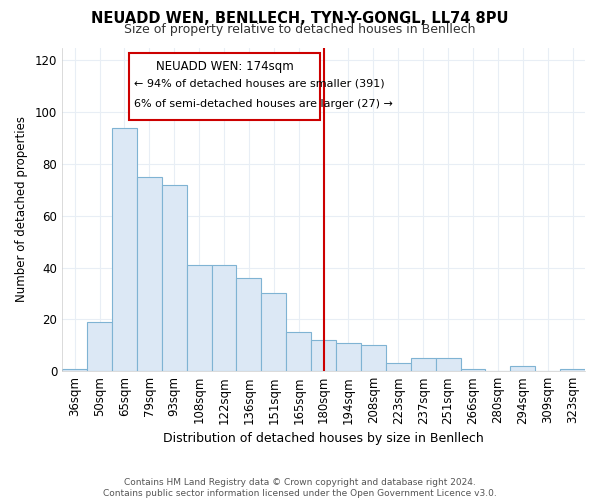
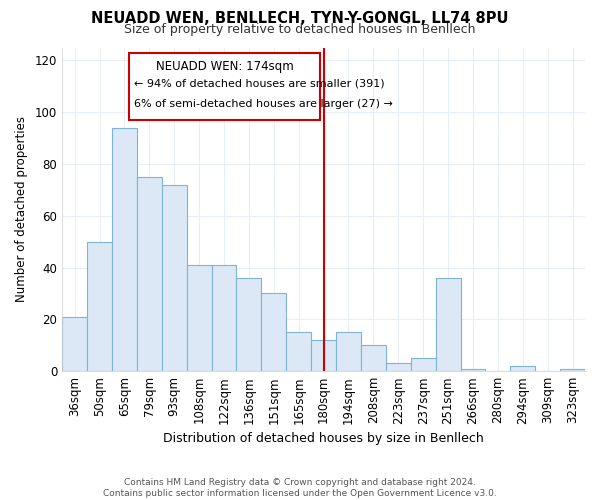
36sqm: 1 -> 21
50sqm: 19 -> 50
194sqm: 11 -> 15
251sqm: 5 -> 36
